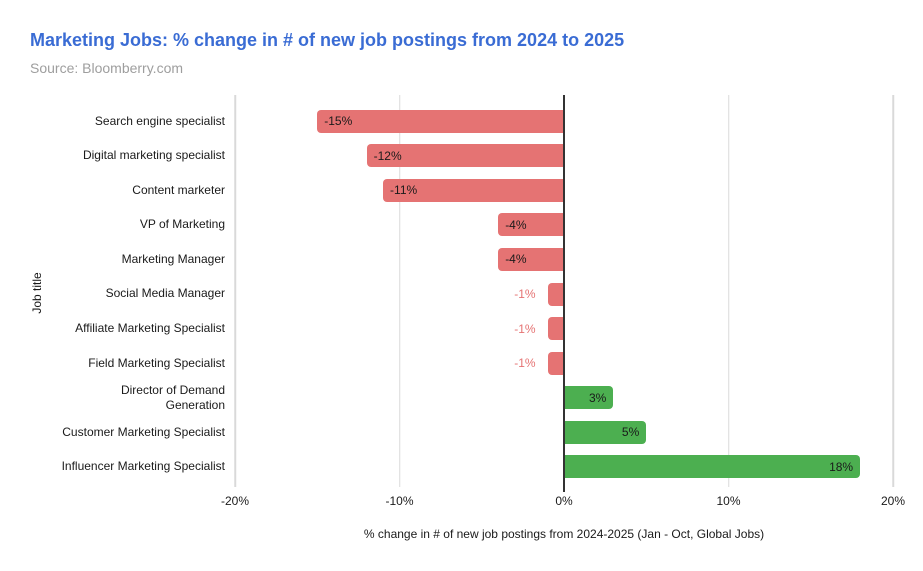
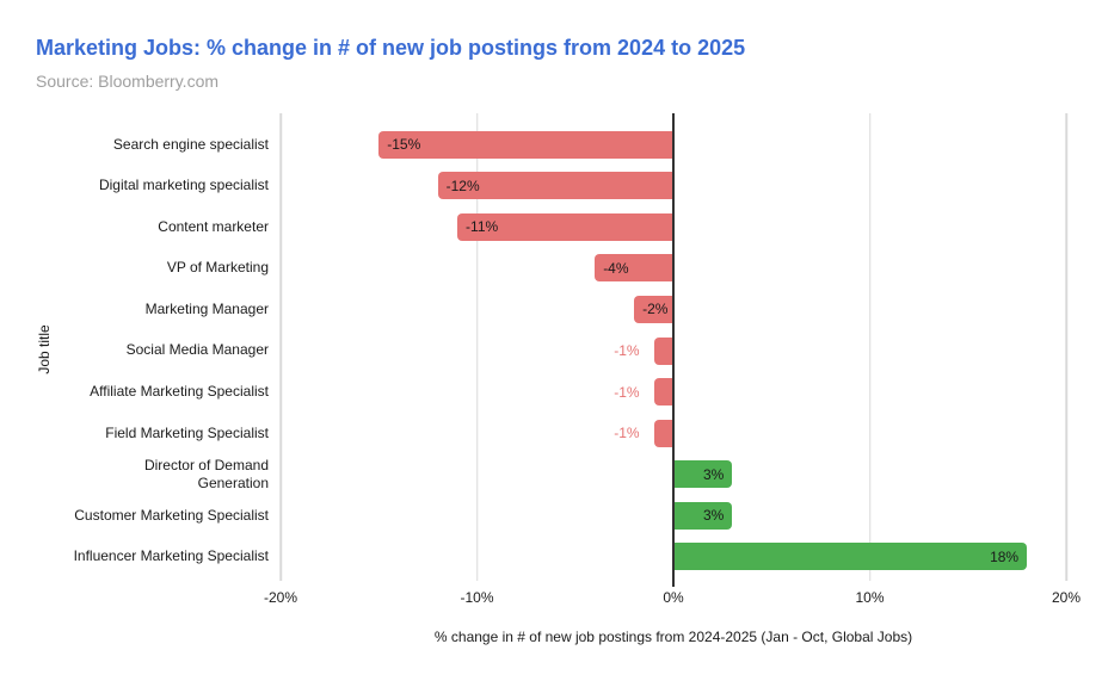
Marketing Manager: -4% -> -2%
Customer Marketing Specialist: 5% -> 3%
